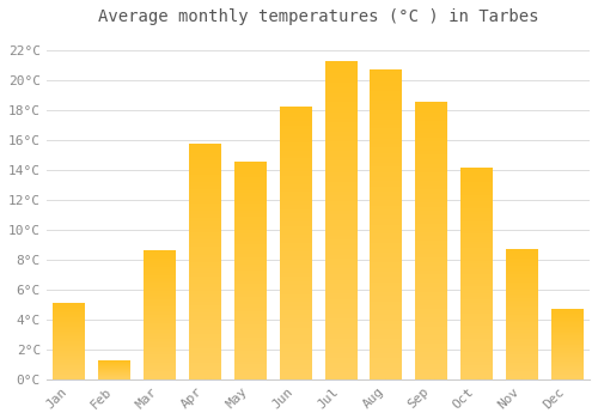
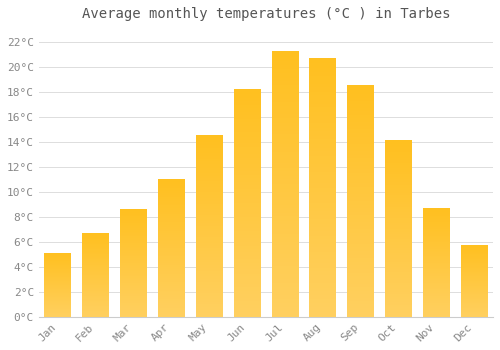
Feb: 1.2°C -> 6.7°C
Apr: 15.7°C -> 11.0°C
Dec: 4.7°C -> 5.7°C
